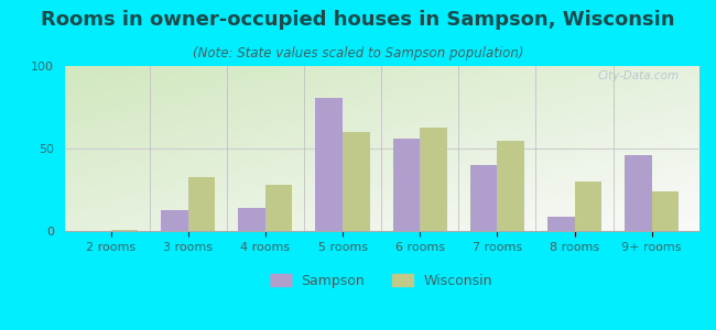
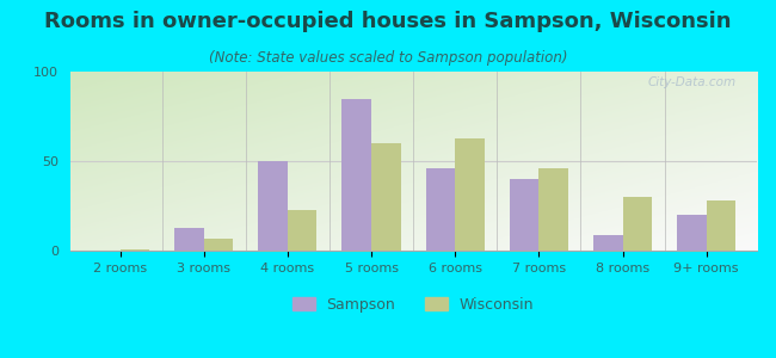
Wisconsin/3 rooms: 33 -> 7
Sampson/4 rooms: 14 -> 50
Wisconsin/4 rooms: 28 -> 23
Sampson/5 rooms: 81 -> 85
Sampson/6 rooms: 56 -> 46
Wisconsin/7 rooms: 55 -> 46
Sampson/9+ rooms: 46 -> 20
Wisconsin/9+ rooms: 24 -> 28
